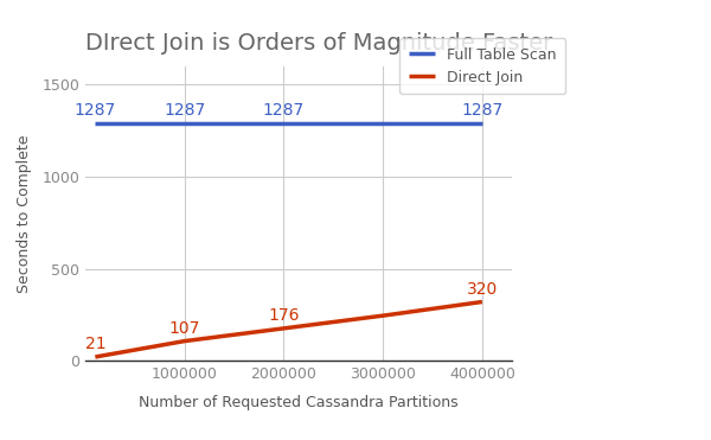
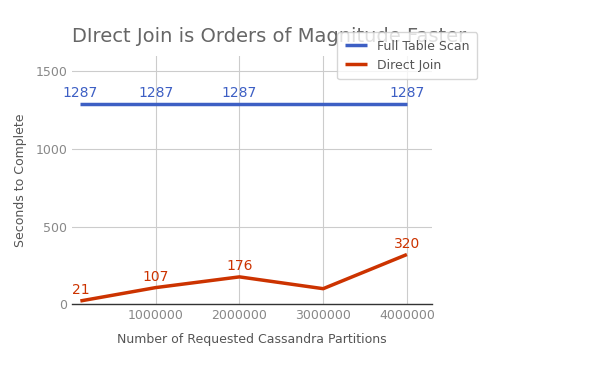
Direct Join/3000000: 240 -> 100
